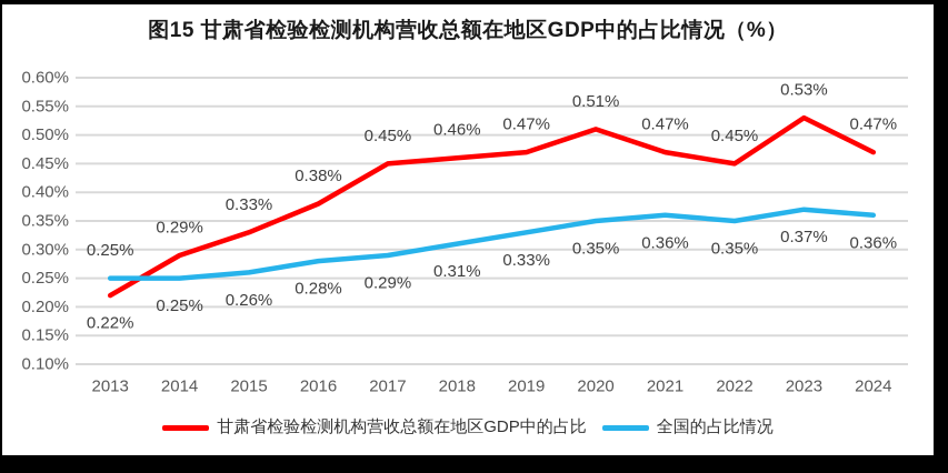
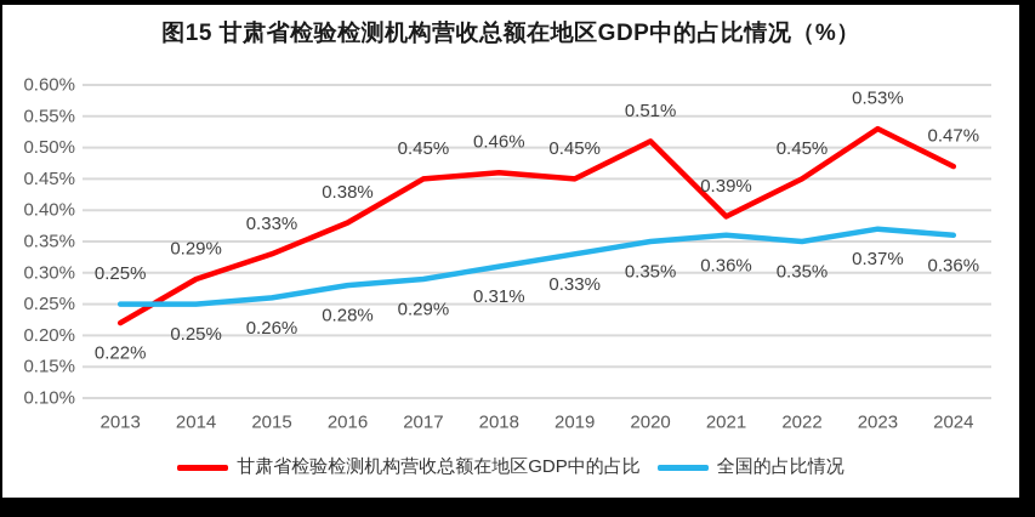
甘肃省检验检测机构营收总额在地区GDP中的占比/2019: 0.47% -> 0.45%
甘肃省检验检测机构营收总额在地区GDP中的占比/2021: 0.47% -> 0.39%
